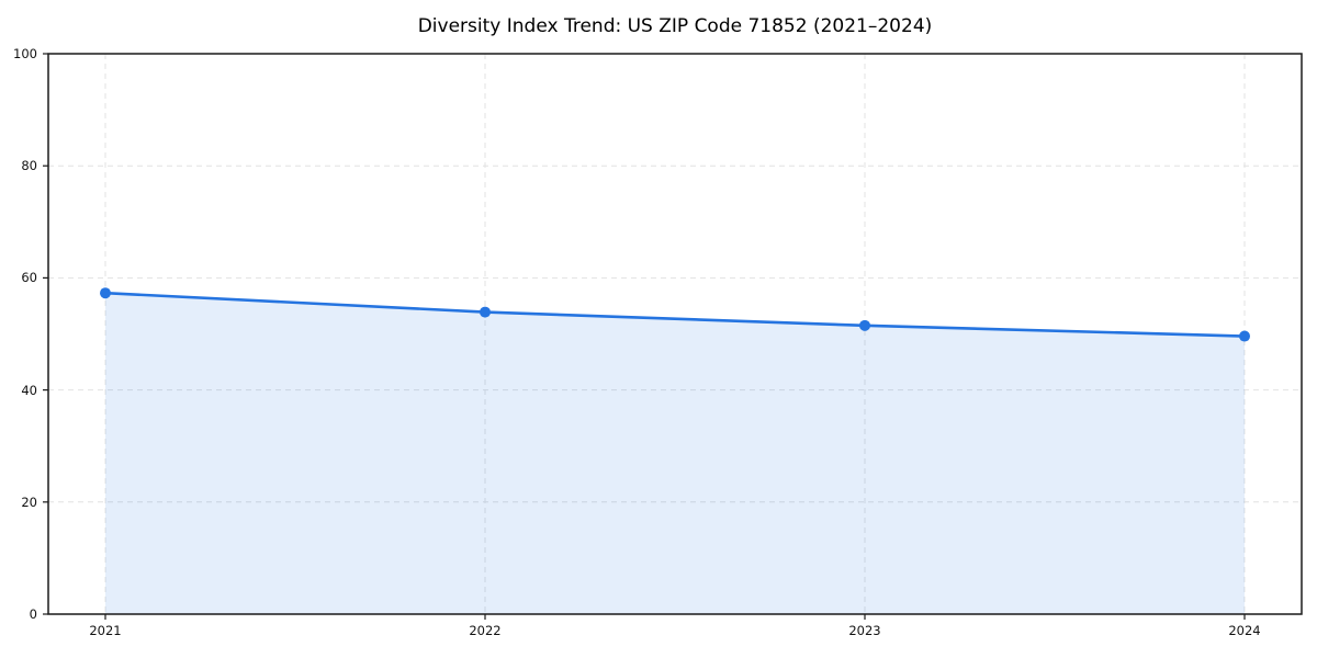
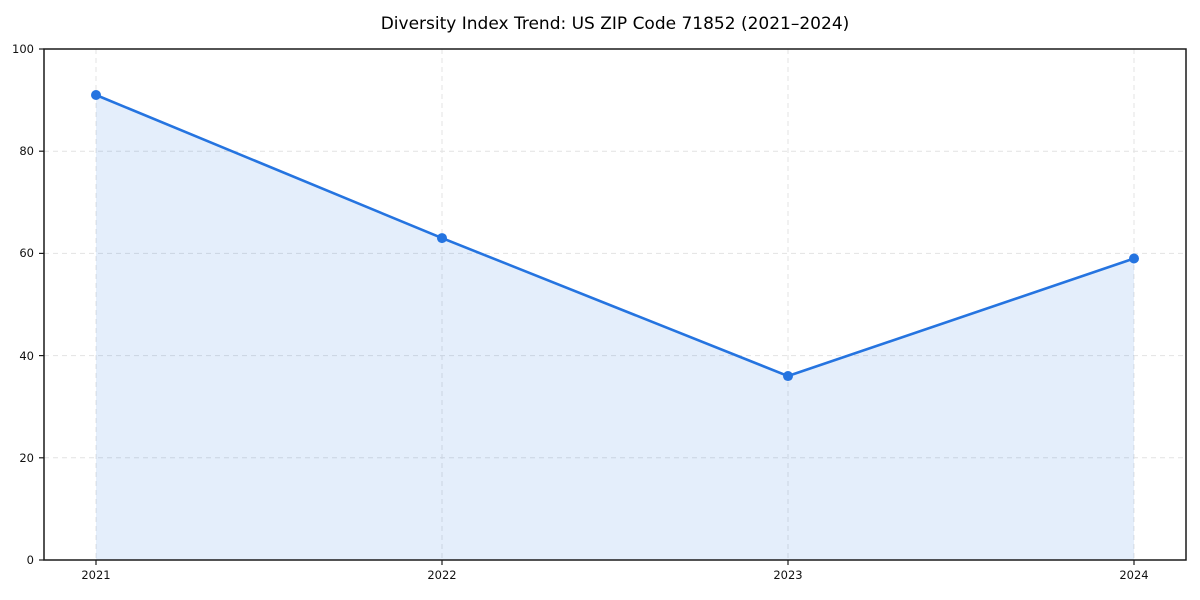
2021: 57 -> 91
2022: 54 -> 63
2023: 52 -> 36
2024: 50 -> 59
